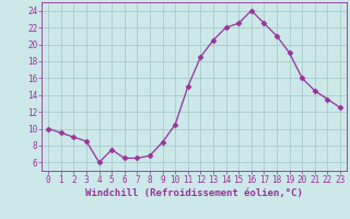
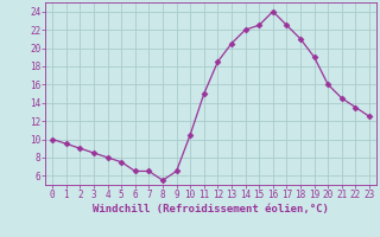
4: 6.0 -> 8.0
8: 6.8 -> 5.5
9: 8.4 -> 6.5
